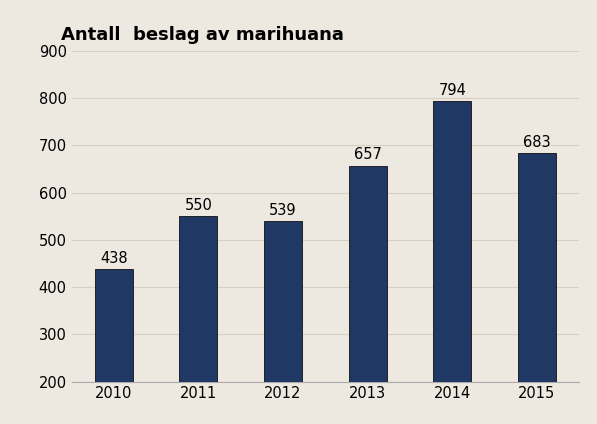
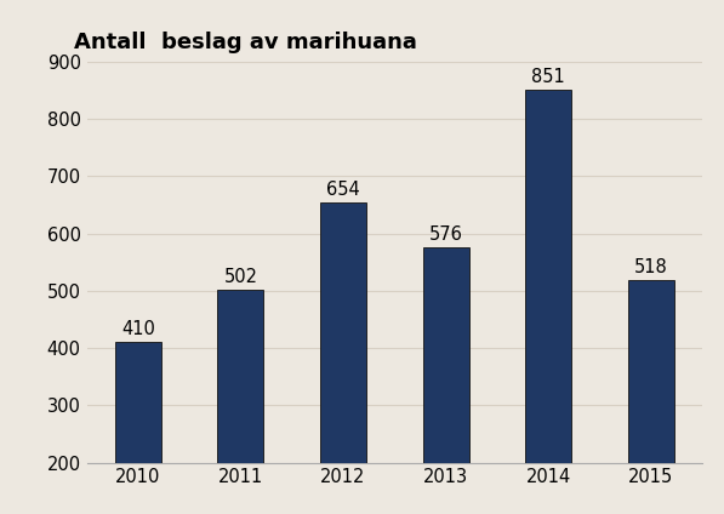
2010: 438 -> 410
2011: 550 -> 502
2012: 539 -> 654
2013: 657 -> 576
2014: 794 -> 851
2015: 683 -> 518
